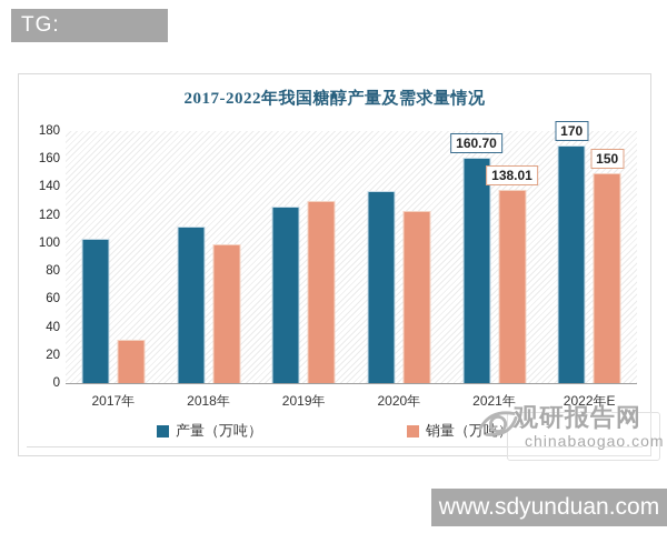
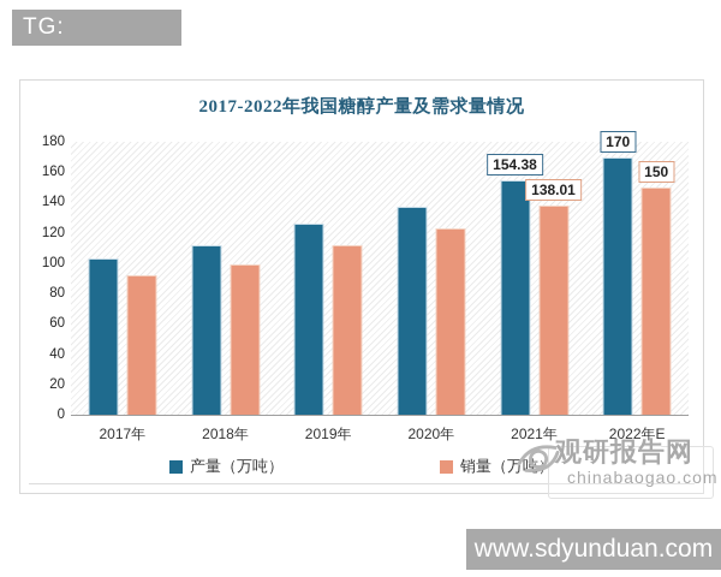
销量（万吨）/2017年: 31 -> 92
销量（万吨）/2019年: 130 -> 112
产量（万吨）/2021年: 160.70 -> 154.38
